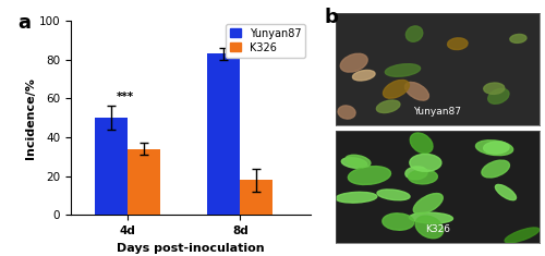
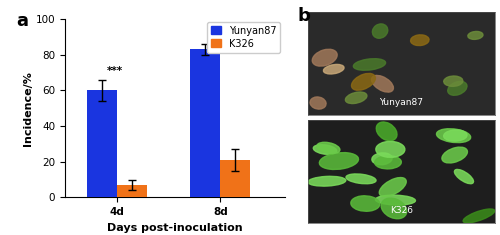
Yunyan87/4d: 50 -> 60
K326/4d: 34 -> 7
K326/8d: 18 -> 21
